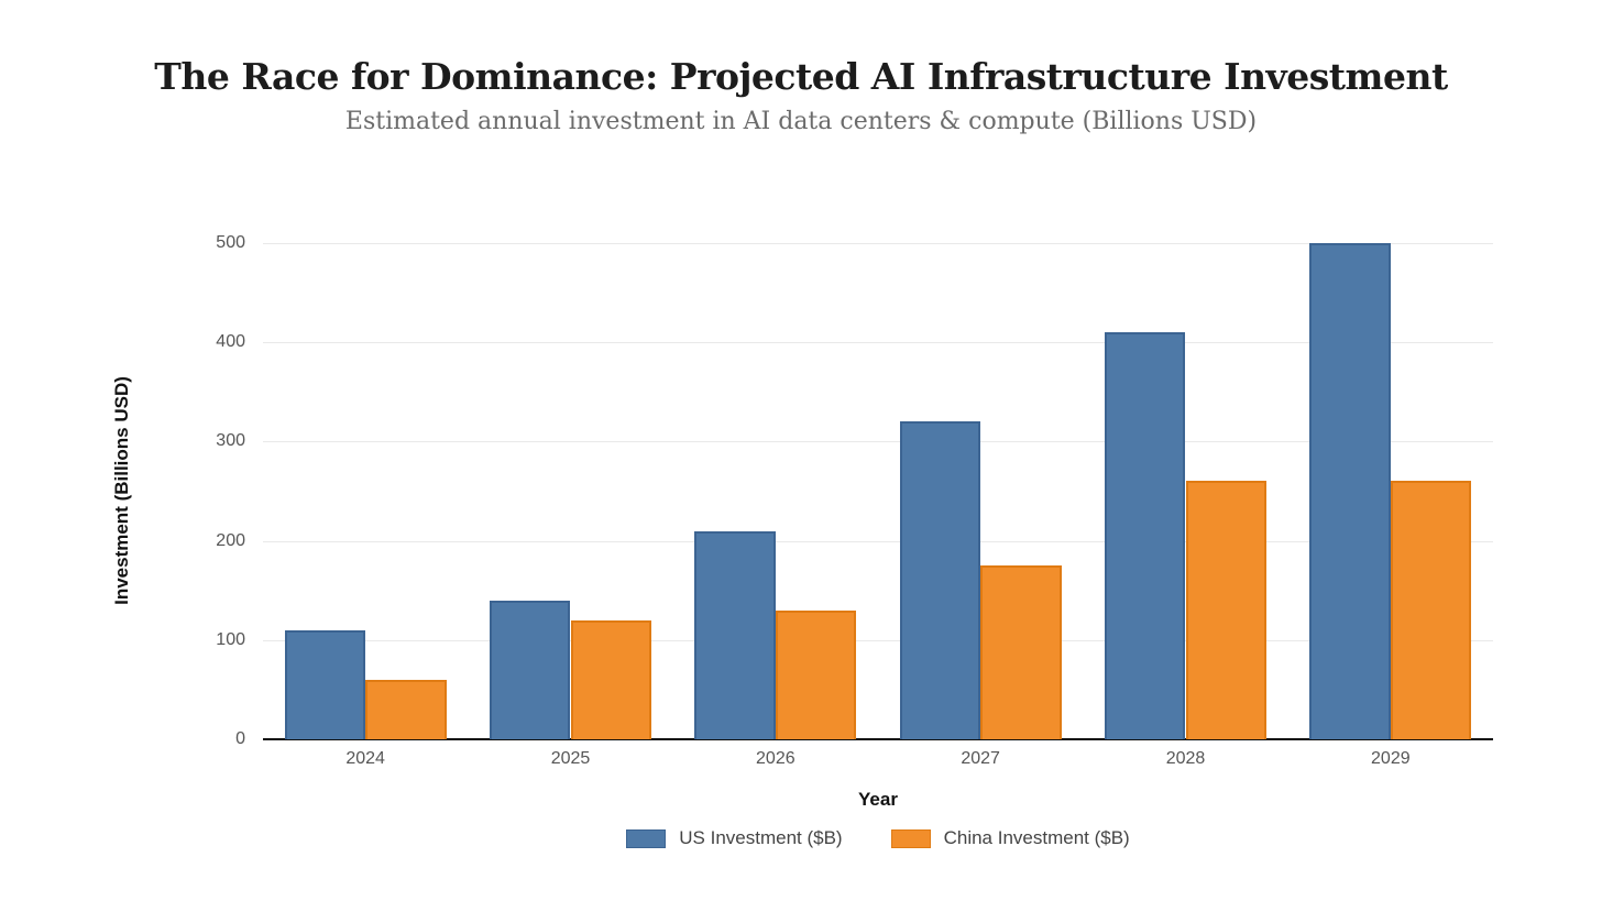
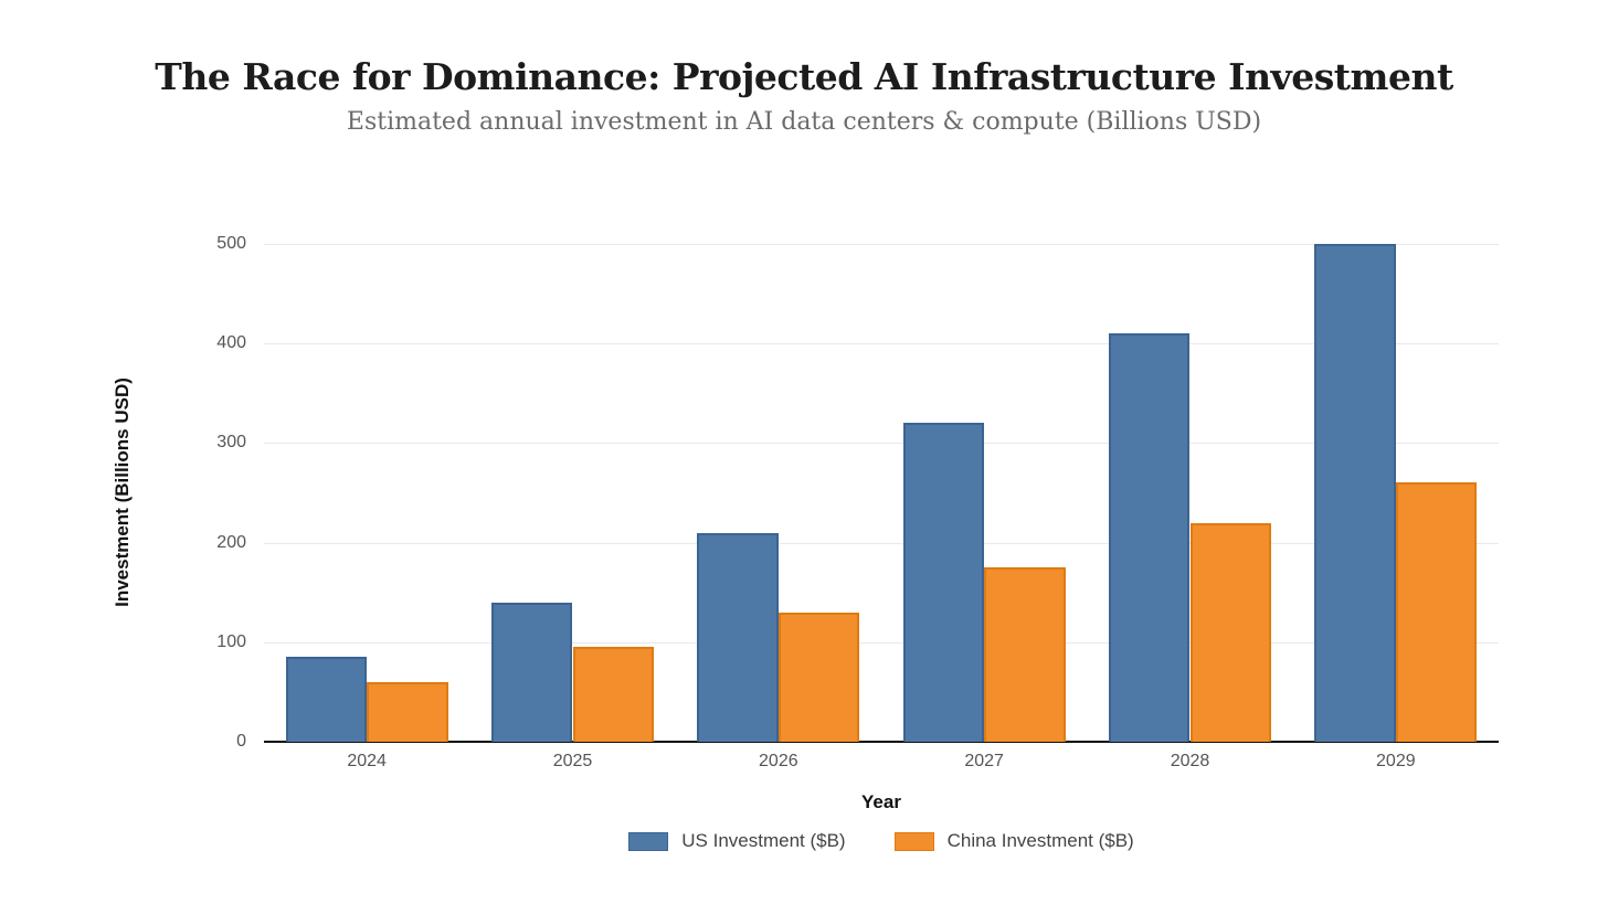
US Investment ($B)/2024: 110 -> 80
China Investment ($B)/2025: 120 -> 100
China Investment ($B)/2028: 260 -> 220
